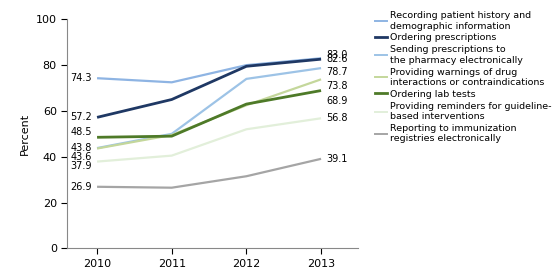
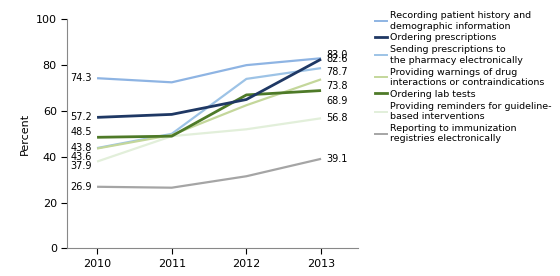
Ordering prescriptions/2011: 65.0 -> 58.5
Providing reminders for guideline- based interventions/2011: 40.5 -> 49.0
Ordering prescriptions/2012: 79.5 -> 65.0
Ordering lab tests/2012: 63.0 -> 67.0
